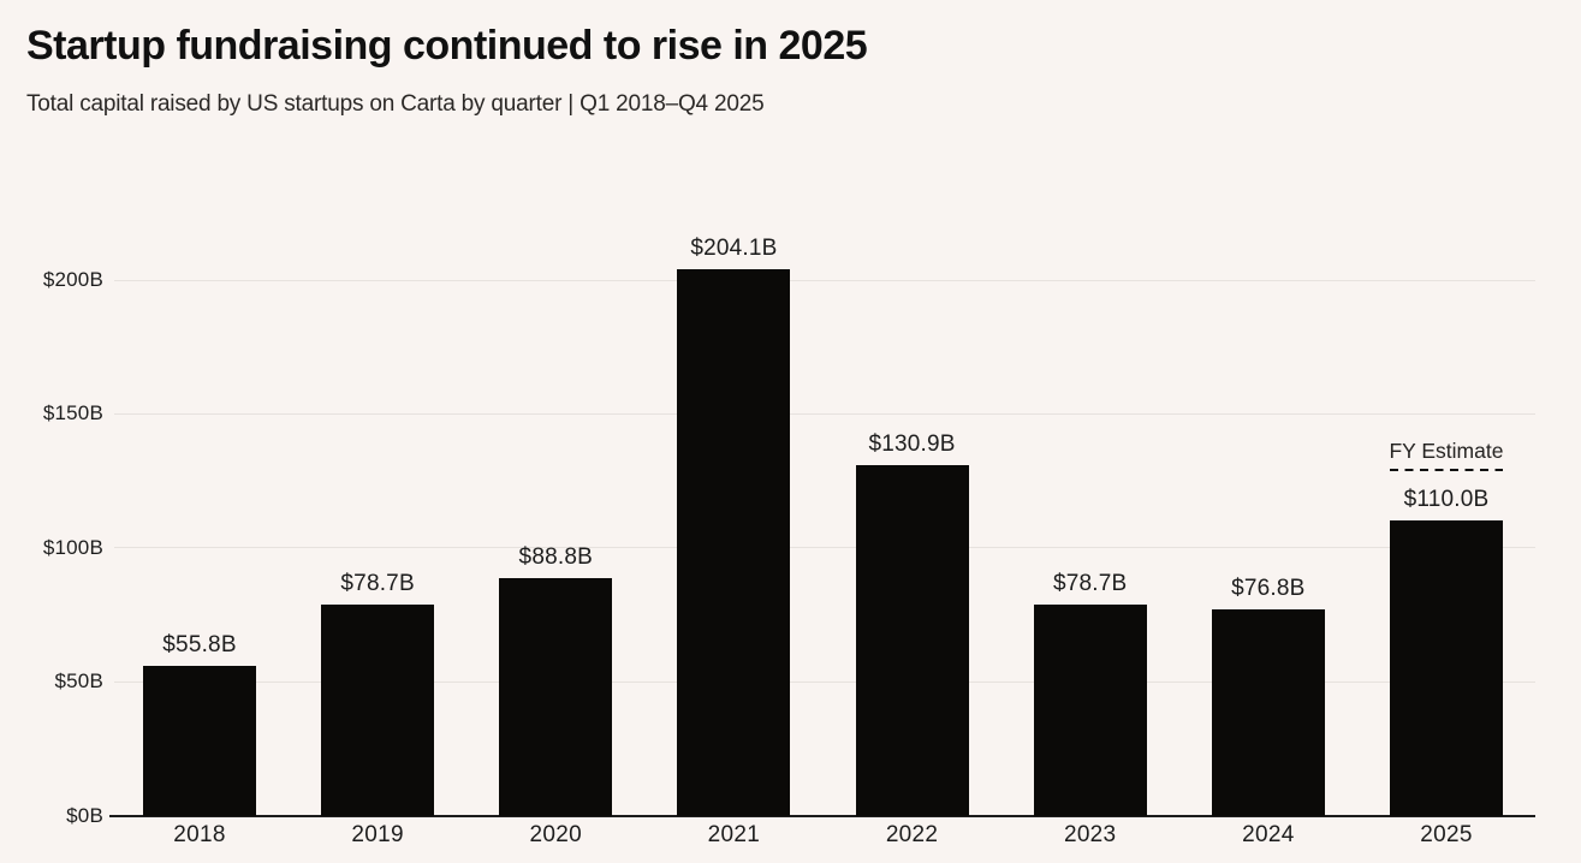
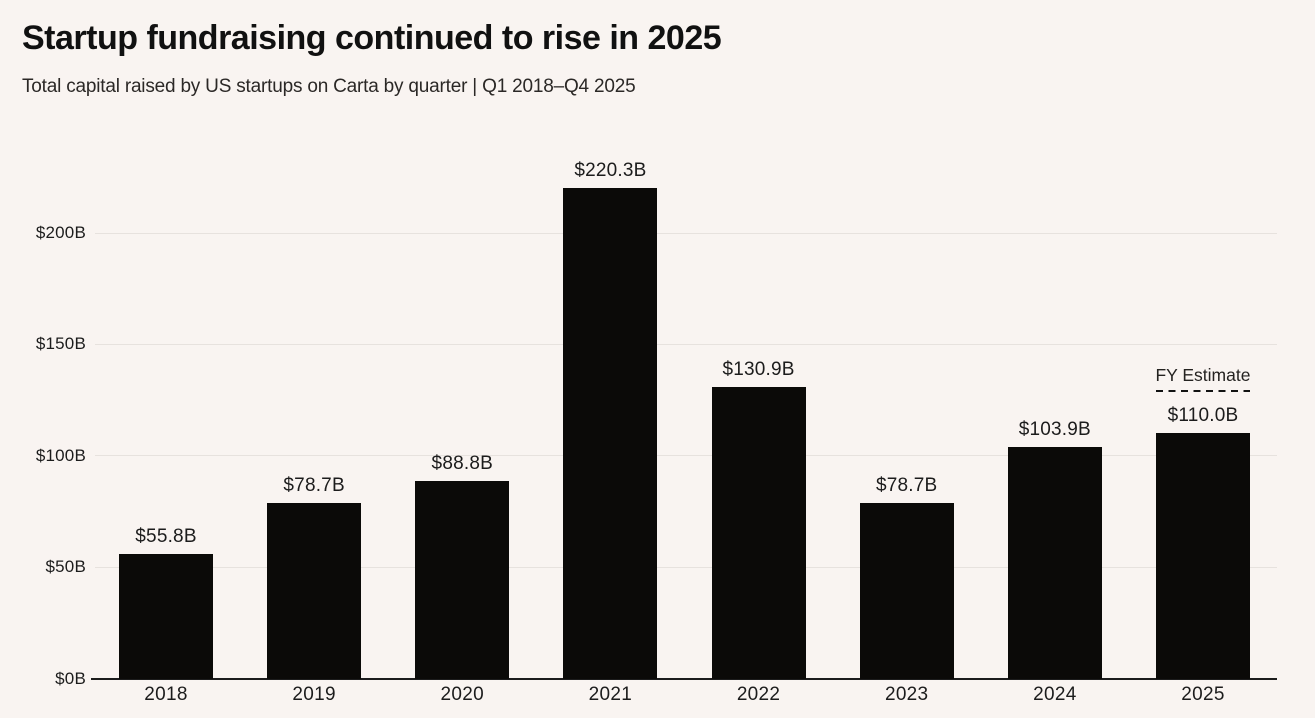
2021: $204.1B -> $220.3B
2024: $76.8B -> $103.9B
